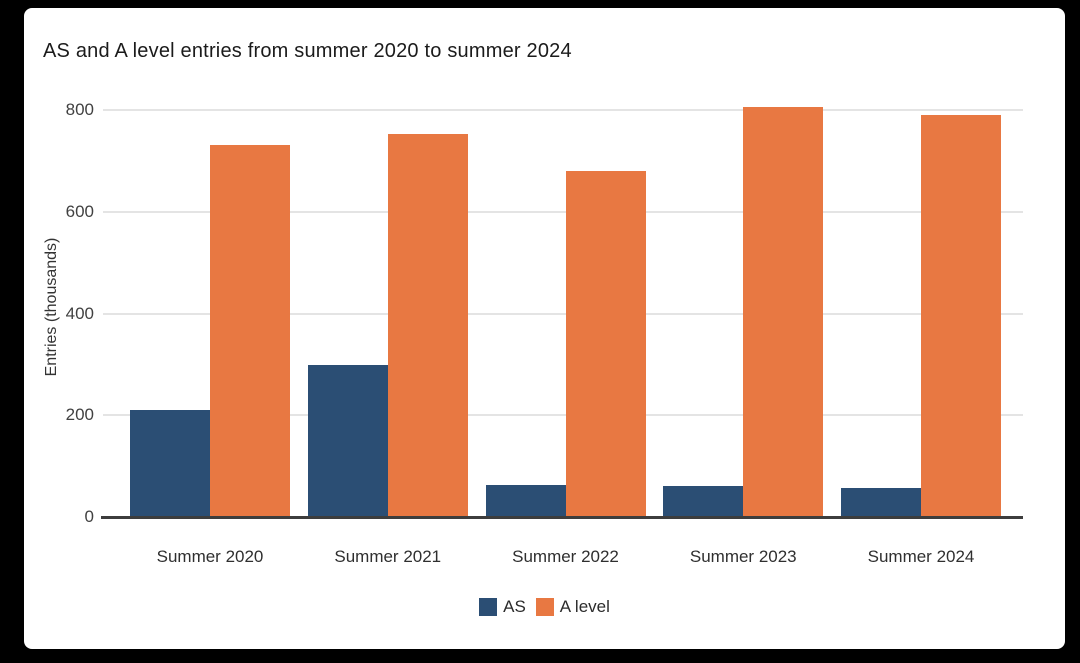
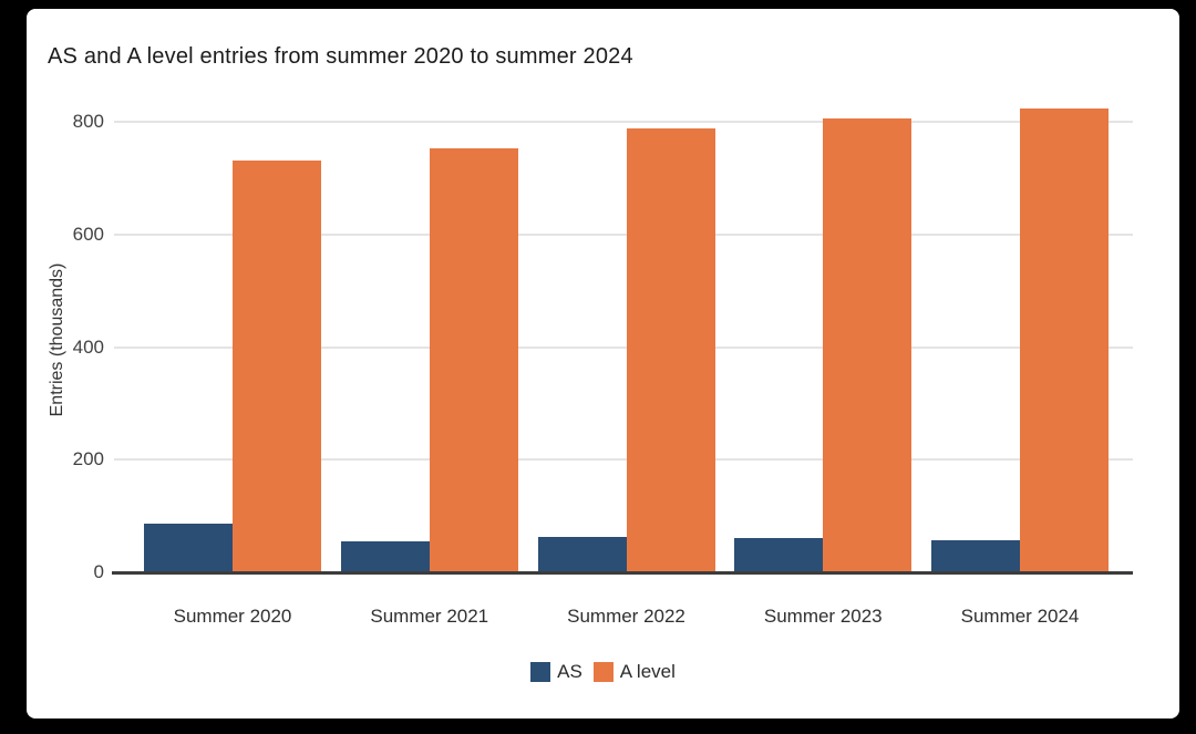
AS/Summer 2020: 210 -> 90
AS/Summer 2021: 300 -> 60
A level/Summer 2022: 680 -> 790
A level/Summer 2024: 790 -> 820
